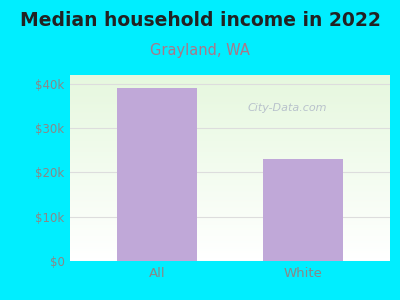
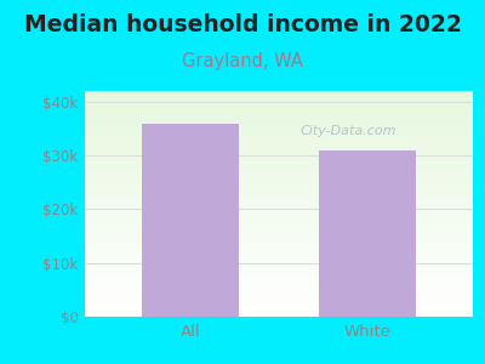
All: $39k -> $36k
White: $23k -> $31k
